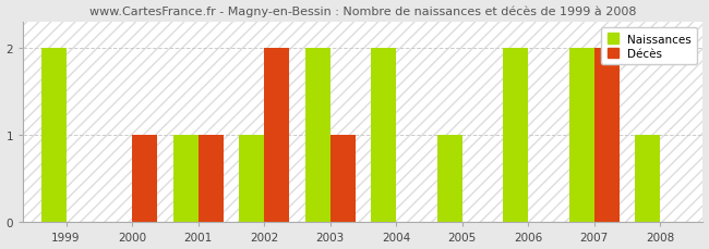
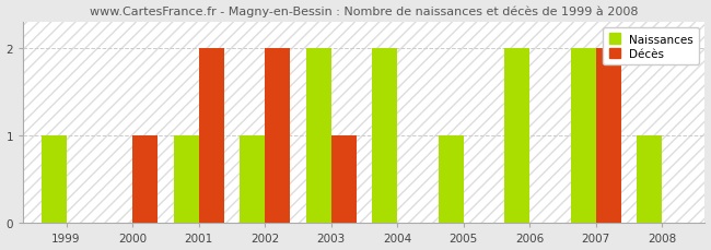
Naissances/1999: 2 -> 1
Décès/2001: 1 -> 2
